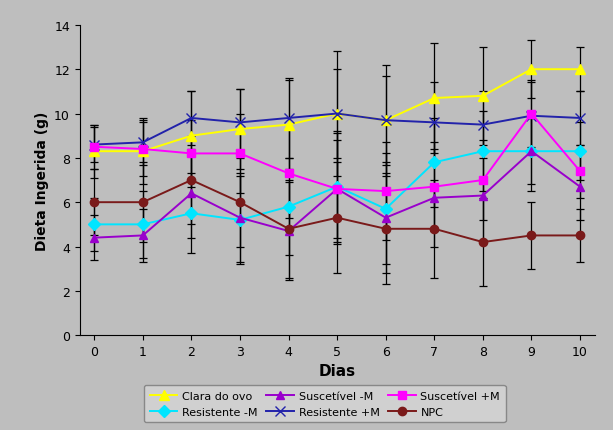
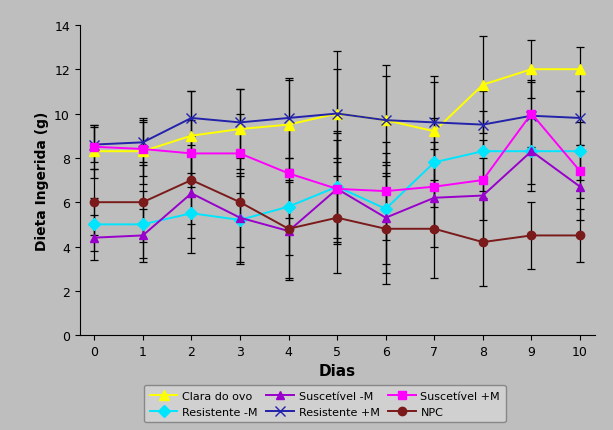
Clara do ovo/7: 10.7 -> 9.2
Clara do ovo/8: 10.8 -> 11.3
